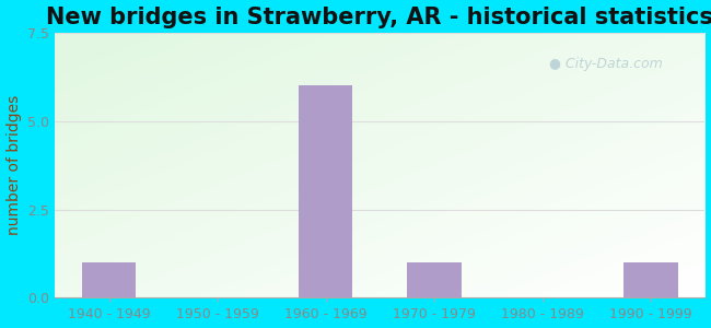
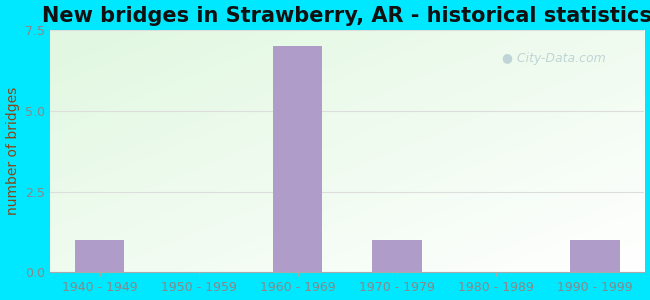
1960 - 1969: 6 -> 7
